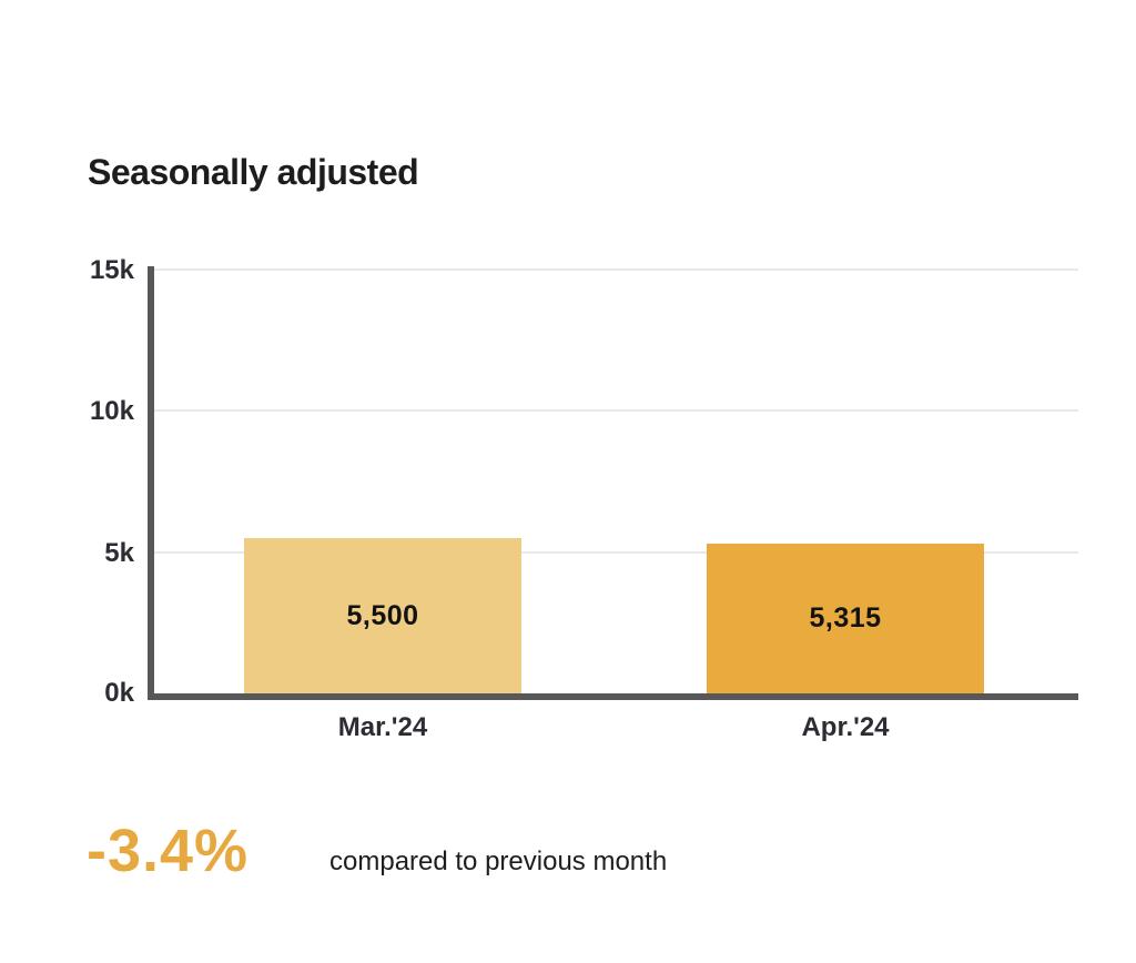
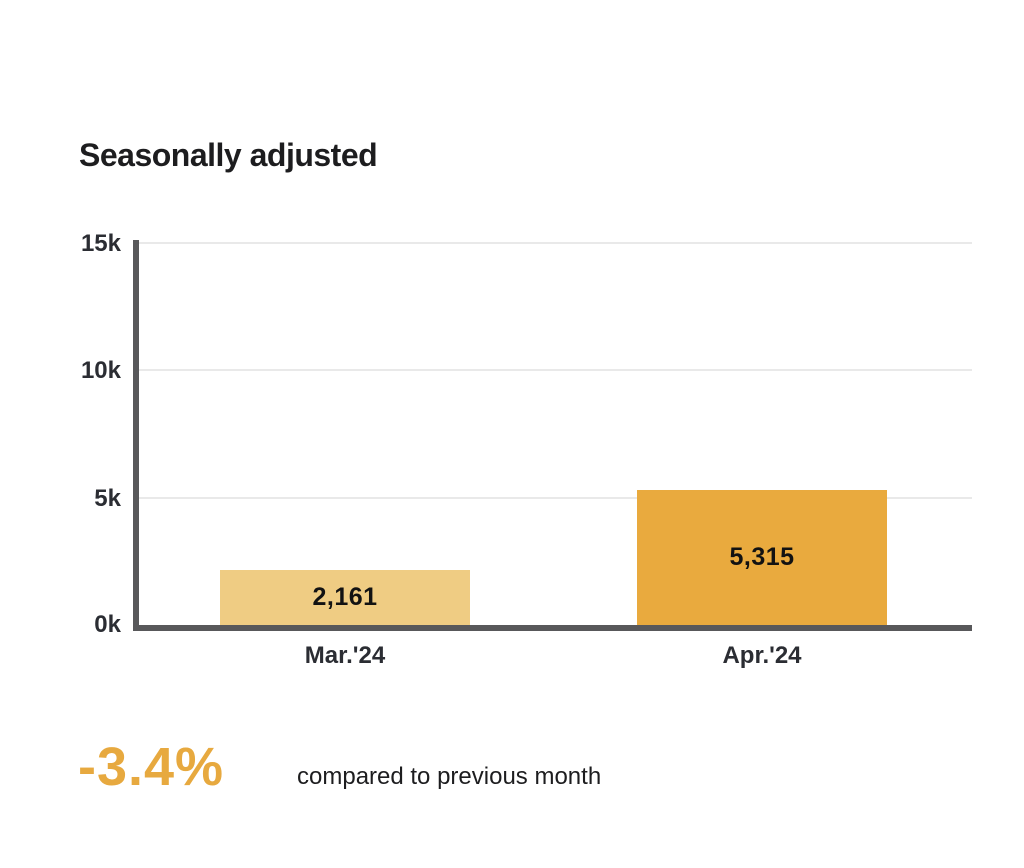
Mar.'24: 5,500 -> 2,161
